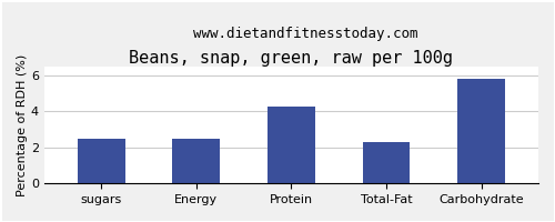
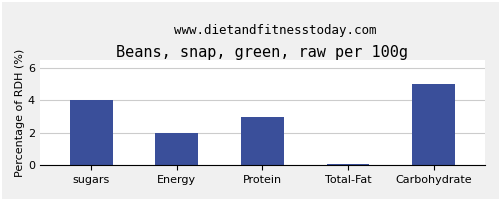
sugars: 2.5 -> 4.0
Energy: 2.5 -> 2.0
Protein: 4.3 -> 3.0
Total-Fat: 2.3 -> 0.1
Carbohydrate: 5.8 -> 5.0
